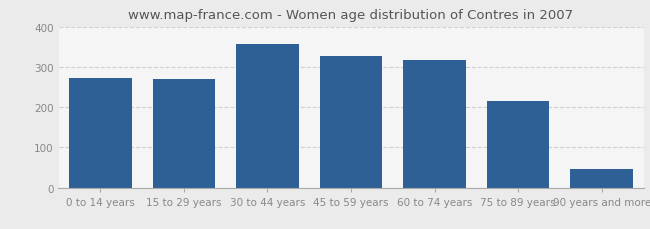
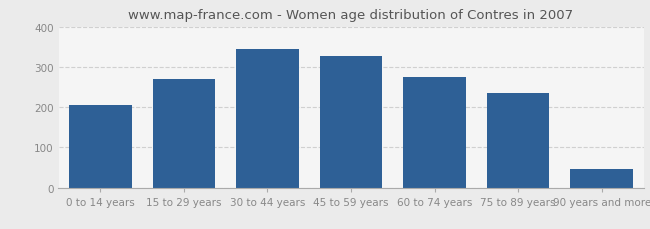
0 to 14 years: 272 -> 205
30 to 44 years: 358 -> 345
60 to 74 years: 318 -> 275
75 to 89 years: 216 -> 235
